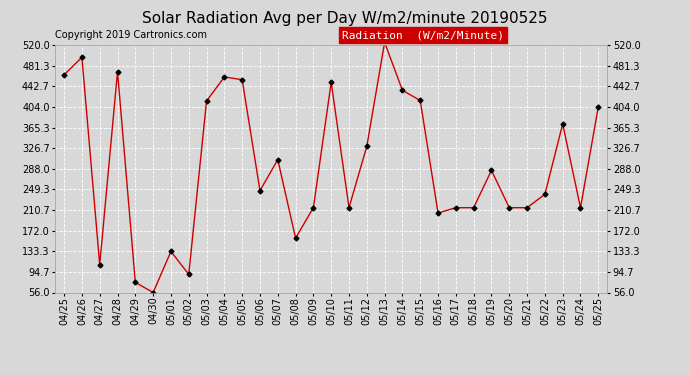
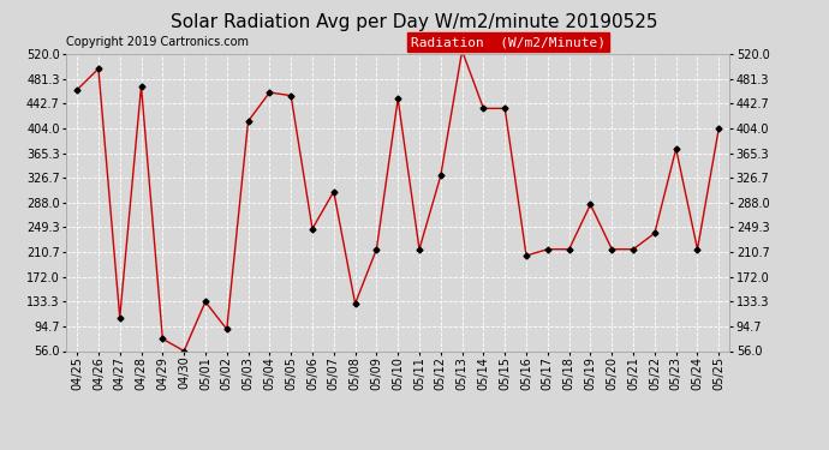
05/08: 158 -> 130
05/15: 416 -> 435
